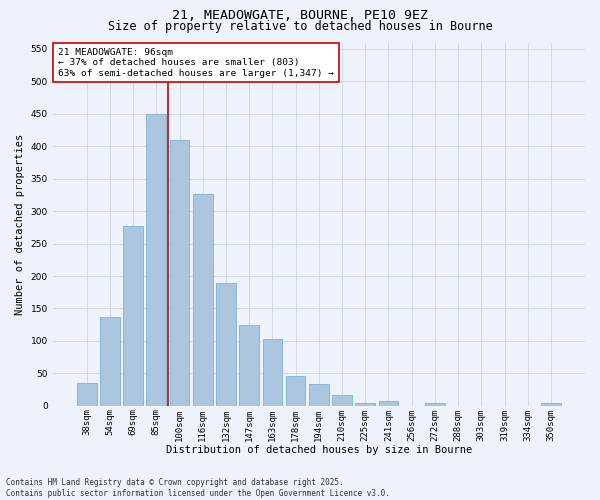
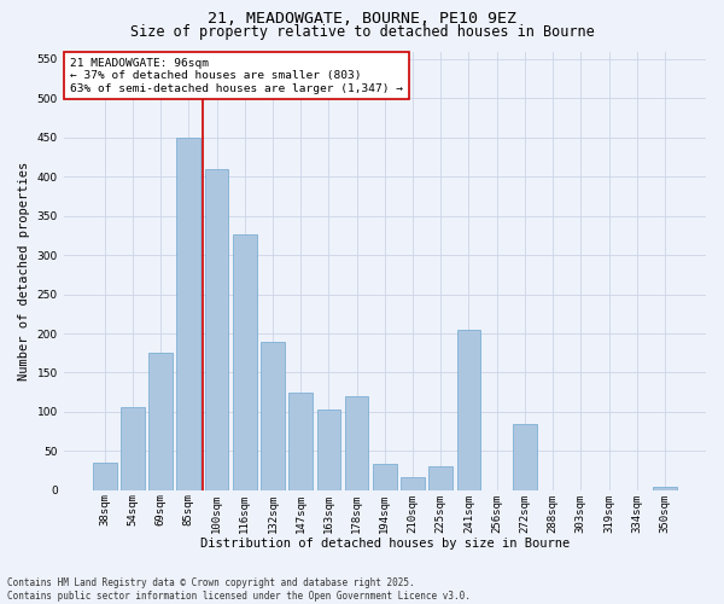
54sqm: 137 -> 106
69sqm: 277 -> 176
178sqm: 46 -> 120
225sqm: 4 -> 30
241sqm: 7 -> 204
272sqm: 4 -> 84
